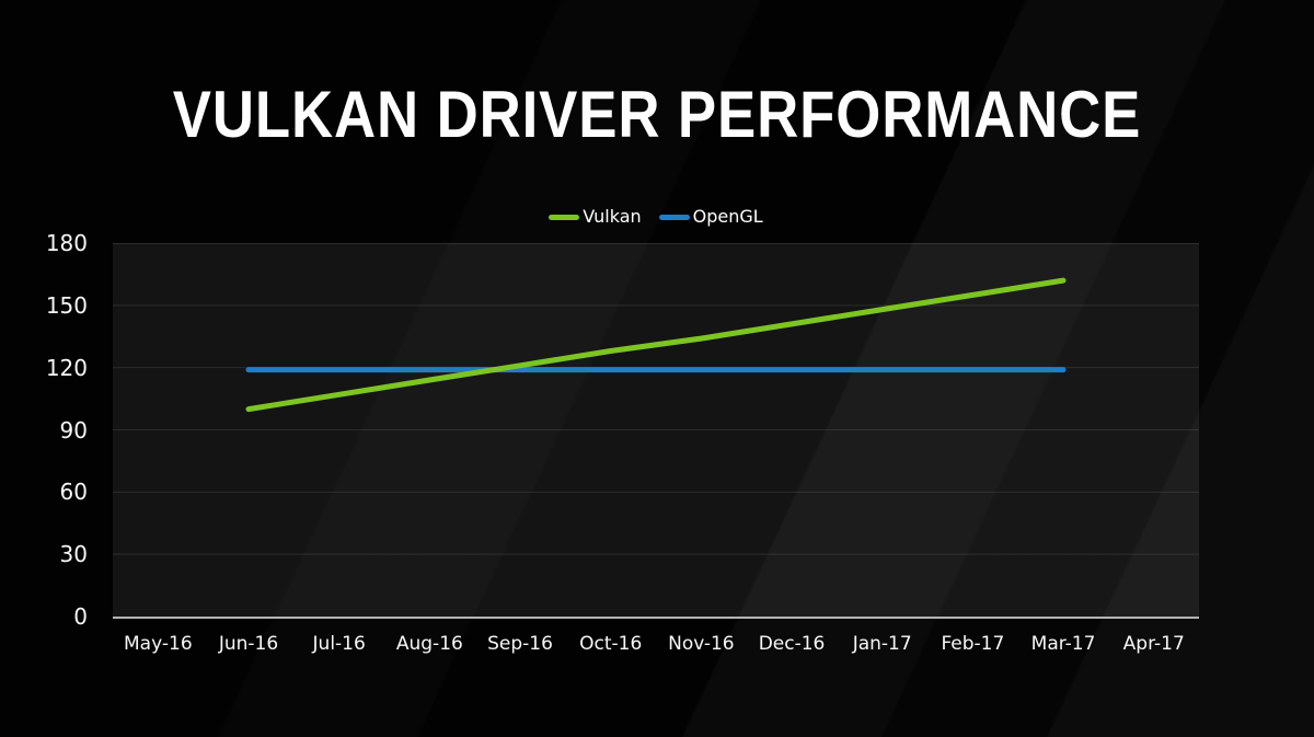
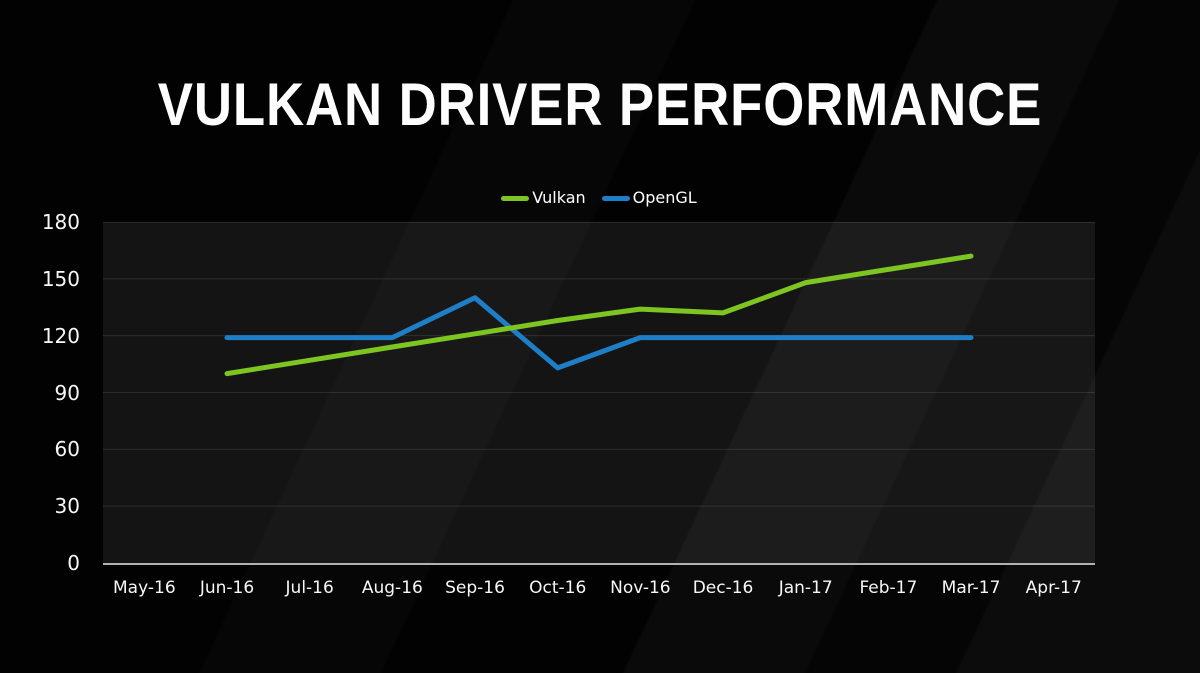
OpenGL/Sep-16: 119 -> 140
OpenGL/Oct-16: 119 -> 103
Vulkan/Dec-16: 141 -> 132
